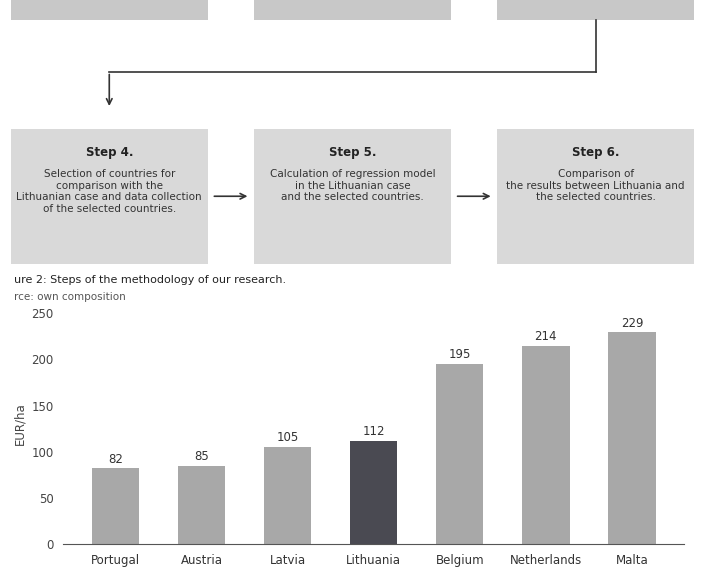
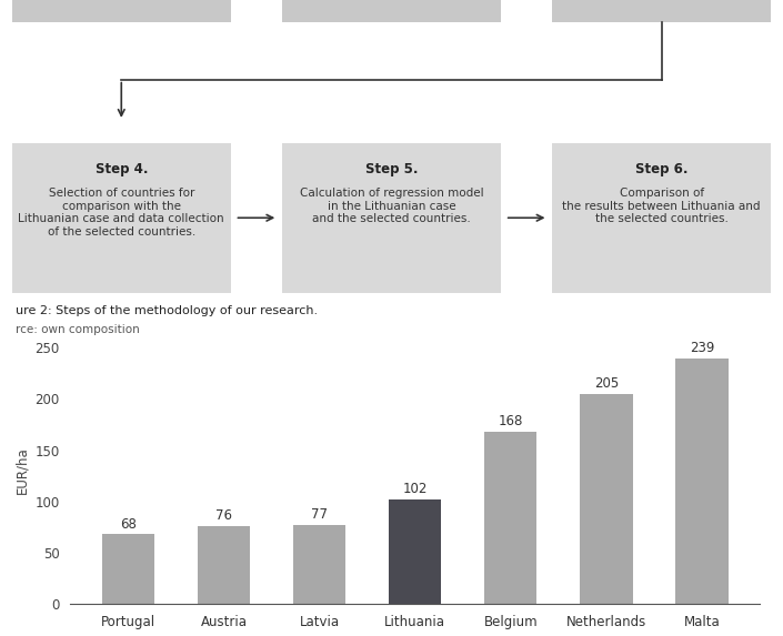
Portugal: 82 -> 68
Austria: 85 -> 76
Latvia: 105 -> 77
Lithuania: 112 -> 102
Belgium: 195 -> 168
Netherlands: 214 -> 205
Malta: 229 -> 239
